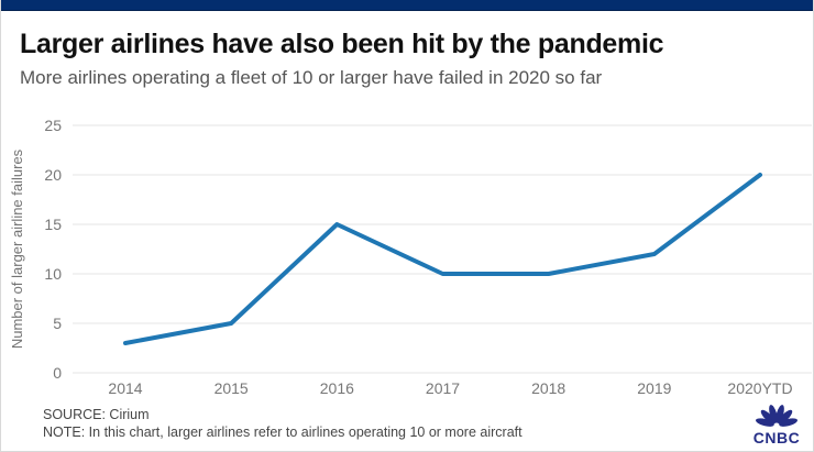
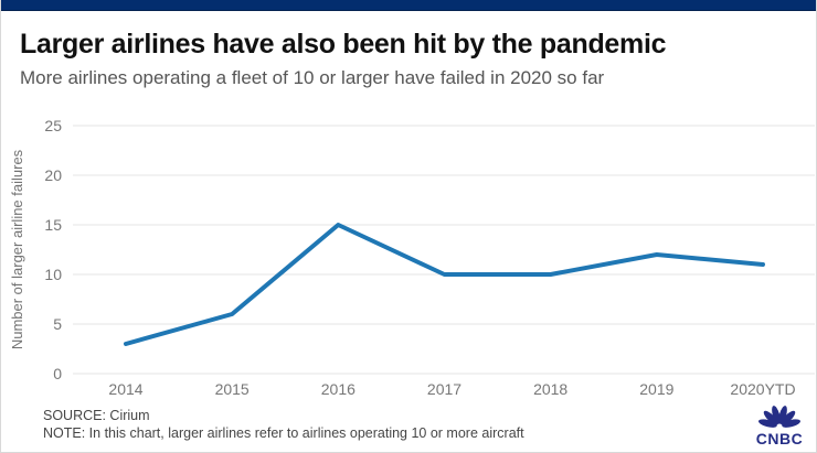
2015: 5 -> 6
2020YTD: 20 -> 11
